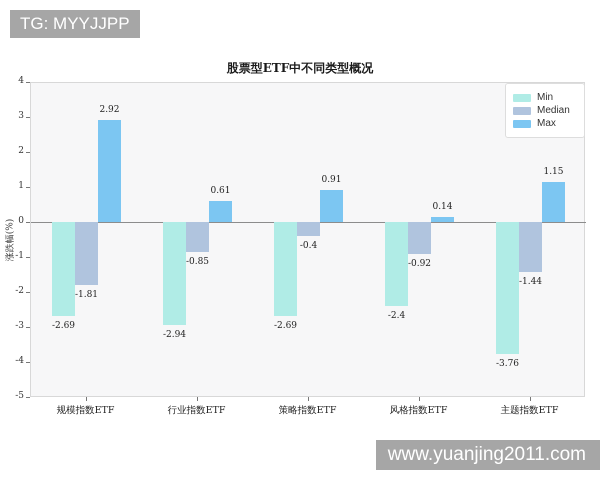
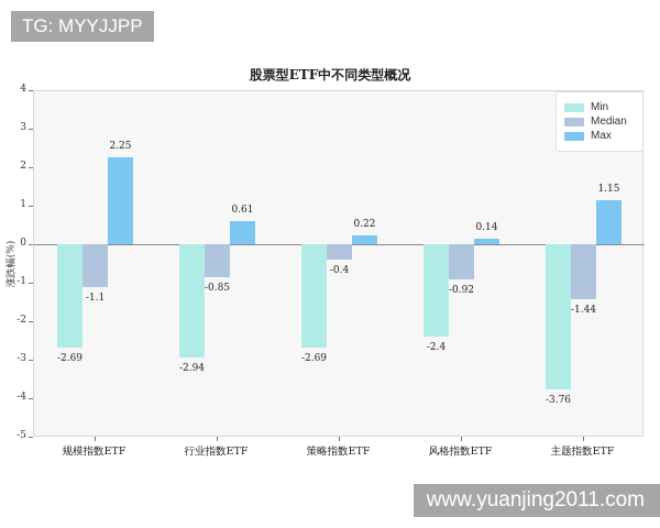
Median/规模指数ETF: -1.81 -> -1.1
Max/规模指数ETF: 2.92 -> 2.25
Max/策略指数ETF: 0.91 -> 0.22
